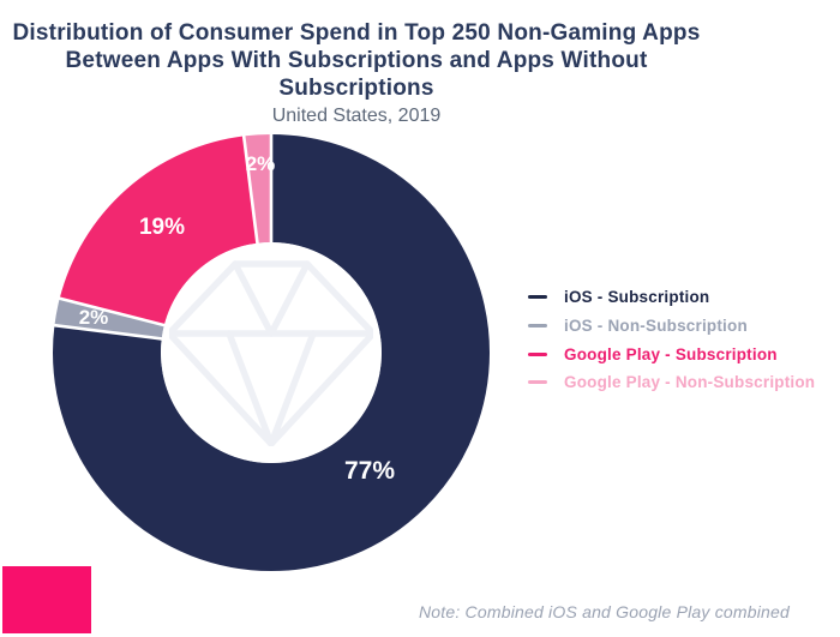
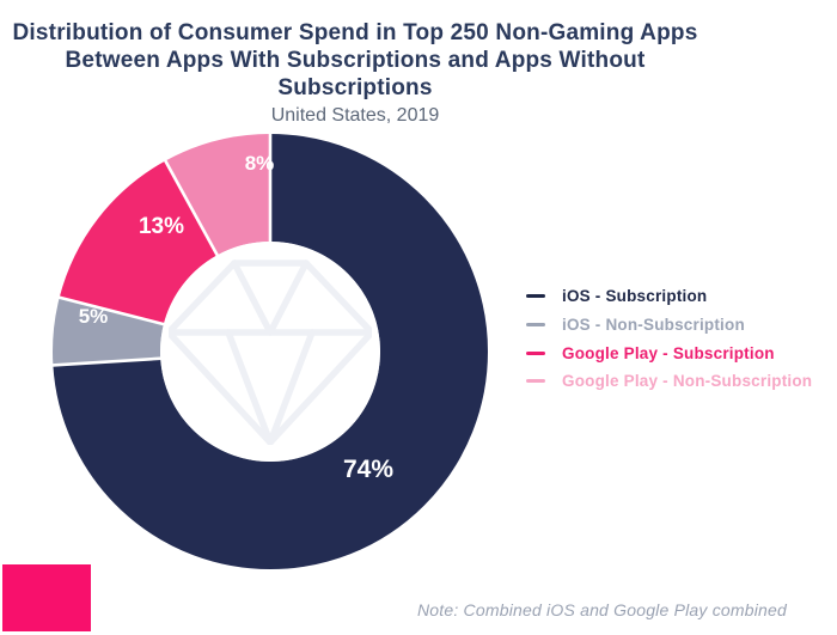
iOS - Subscription: 77% -> 74%
iOS - Non-Subscription: 2% -> 5%
Google Play - Subscription: 19% -> 13%
Google Play - Non-Subscription: 2% -> 8%
